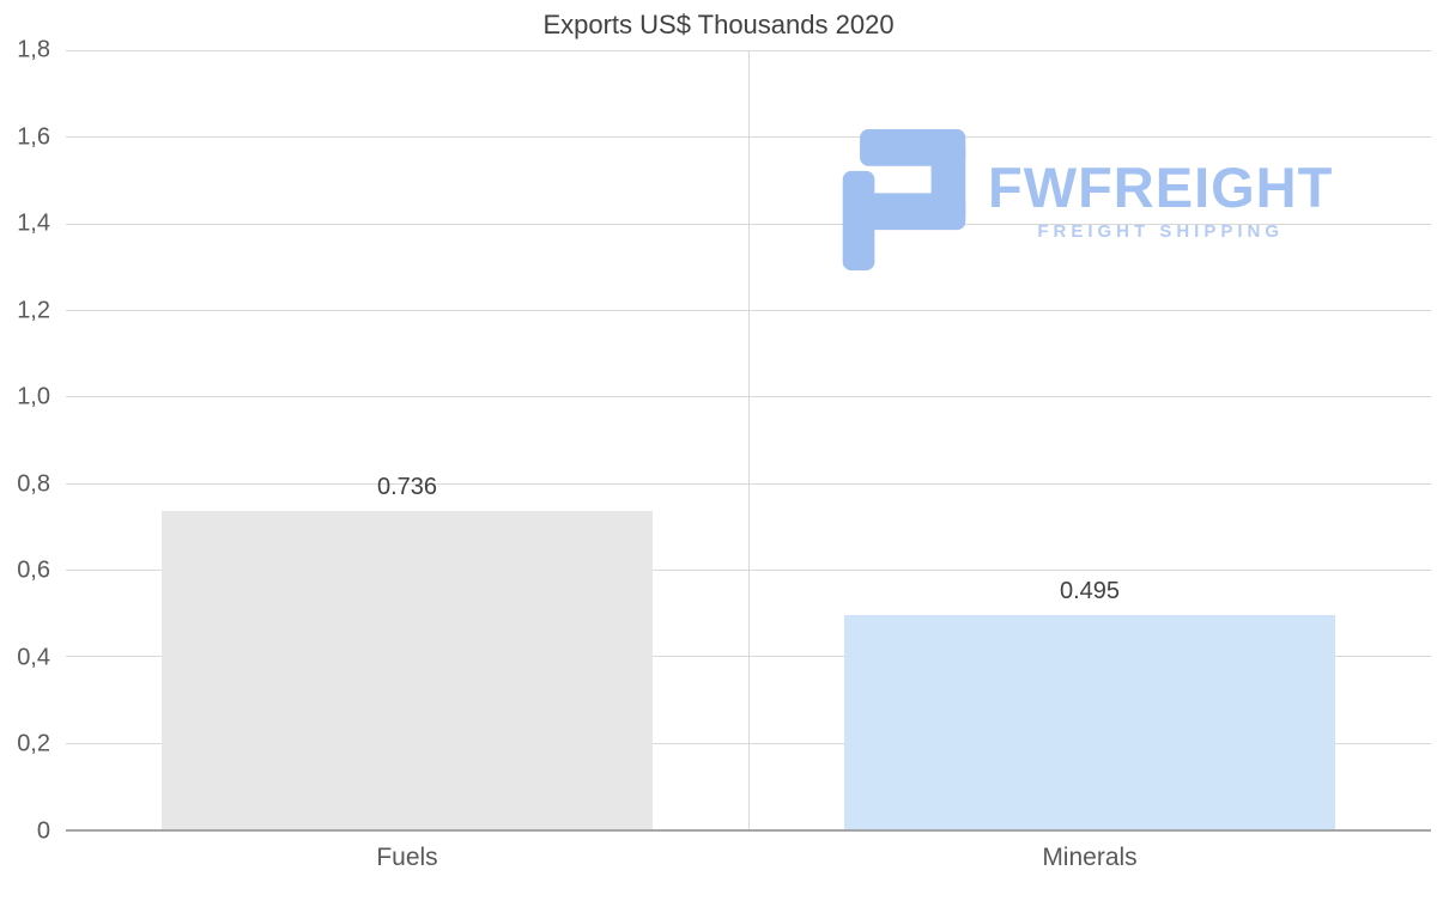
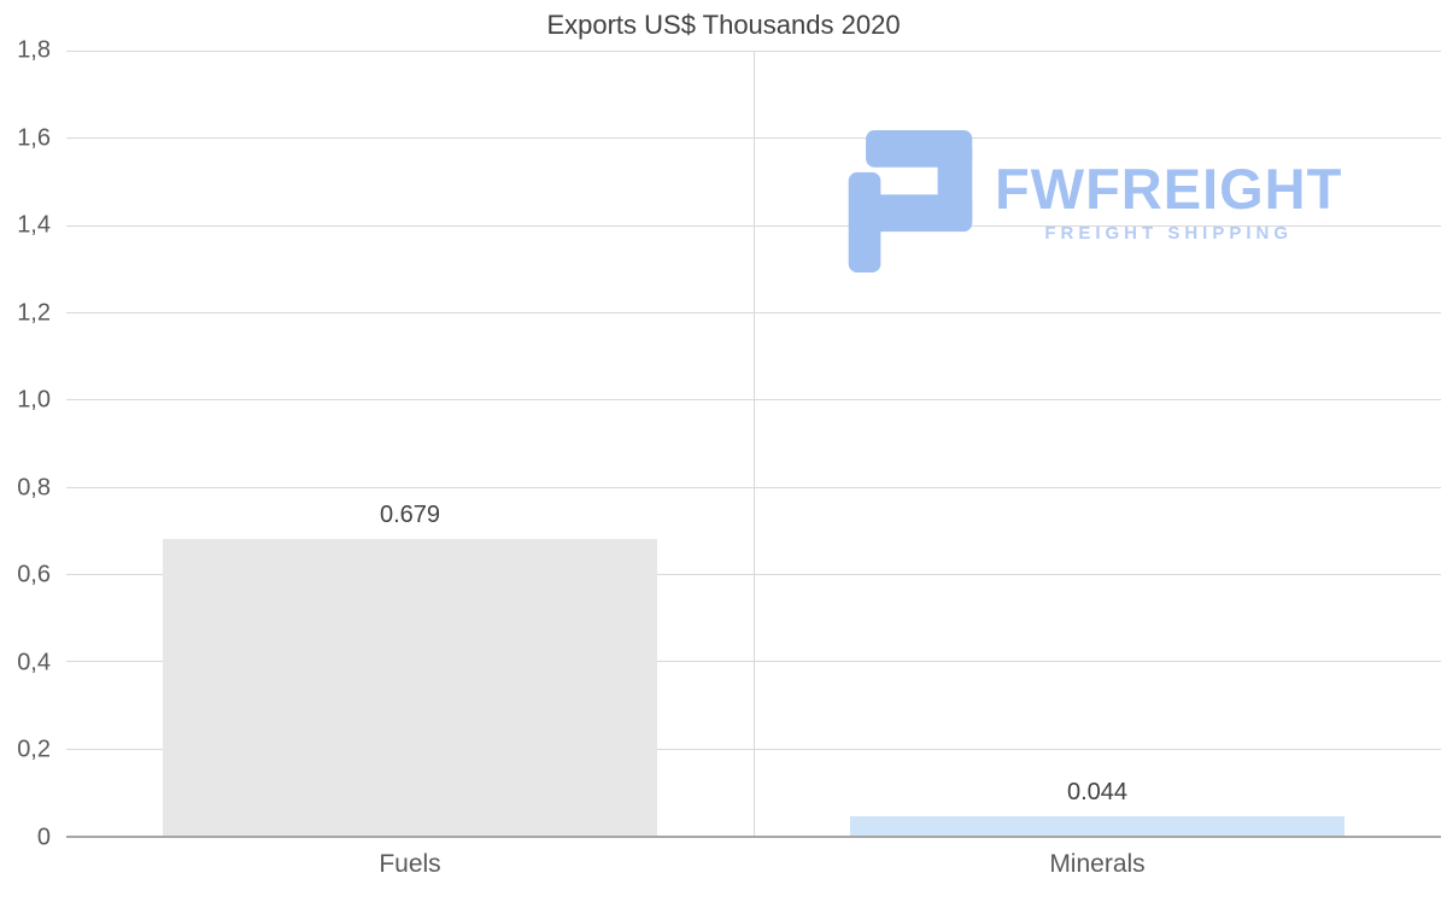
Fuels: 0.736 -> 0.679
Minerals: 0.495 -> 0.044
